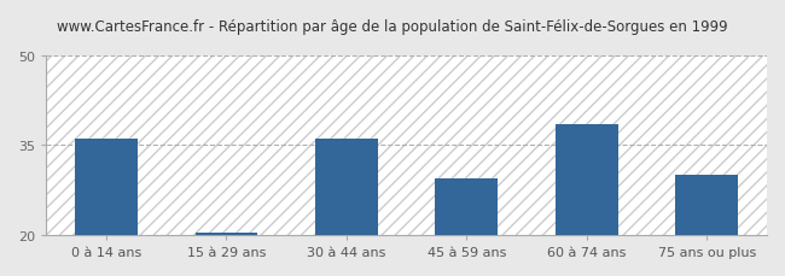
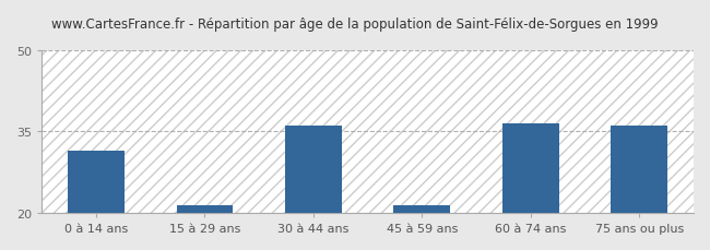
0 à 14 ans: 36.0 -> 31.5
15 à 29 ans: 20.4 -> 21.5
45 à 59 ans: 29.5 -> 21.5
60 à 74 ans: 38.5 -> 36.5
75 ans ou plus: 30.0 -> 36.0
